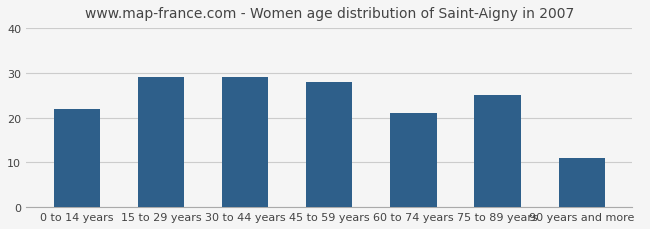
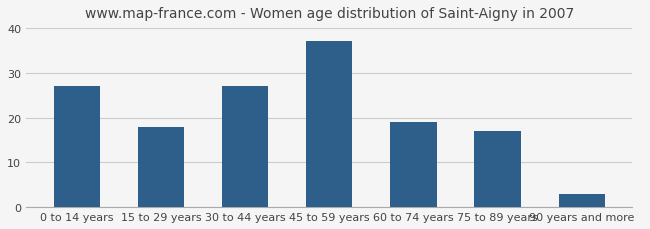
0 to 14 years: 22 -> 27
15 to 29 years: 29 -> 18
30 to 44 years: 29 -> 27
45 to 59 years: 28 -> 37
60 to 74 years: 21 -> 19
75 to 89 years: 25 -> 17
90 years and more: 11 -> 3
